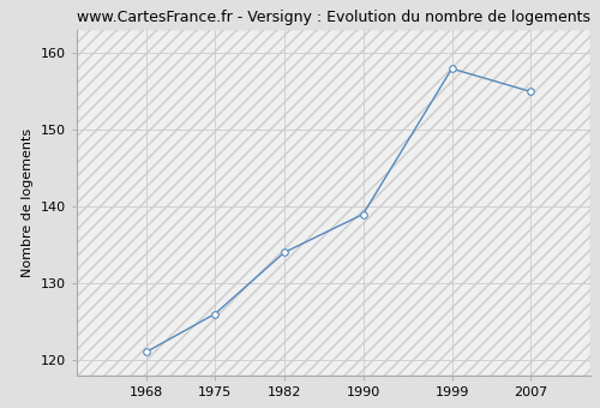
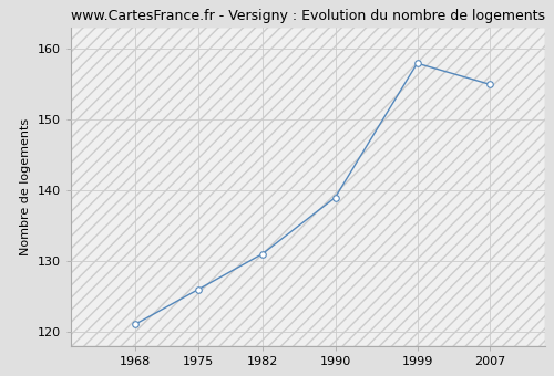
1982: 134 -> 131
